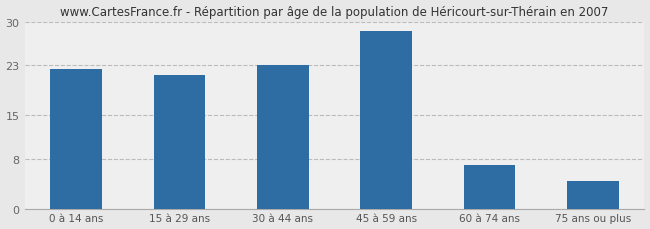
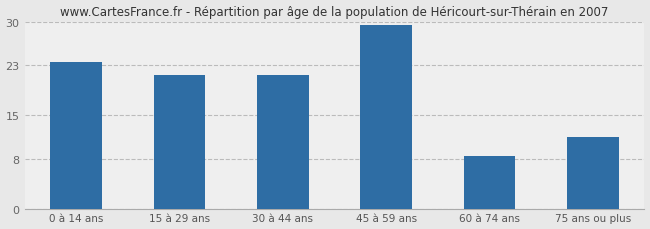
0 à 14 ans: 22.4 -> 23.5
30 à 44 ans: 23.0 -> 21.5
45 à 59 ans: 28.4 -> 29.5
60 à 74 ans: 7.0 -> 8.5
75 ans ou plus: 4.4 -> 11.5
